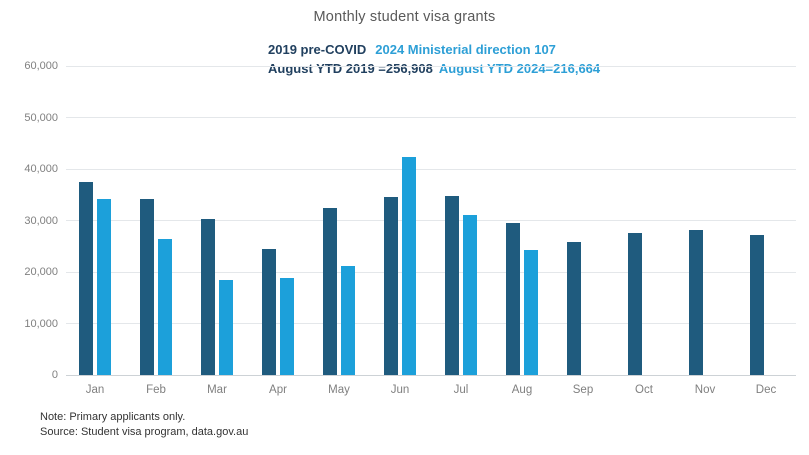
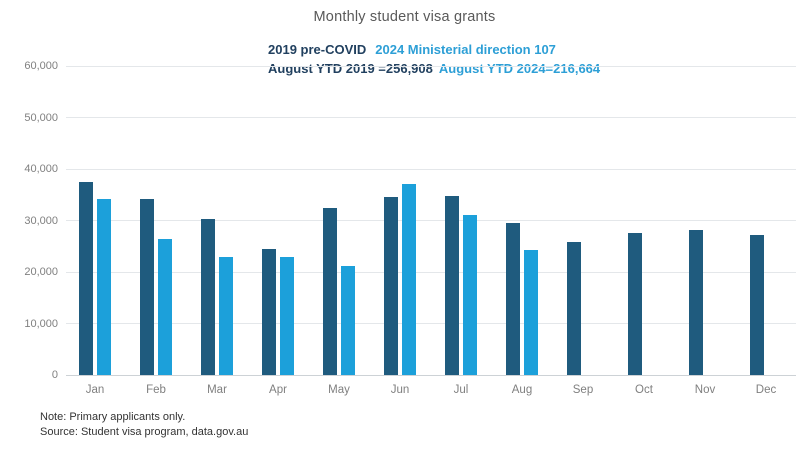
2024 Ministerial direction 107/Mar: 18000 -> 23000
2024 Ministerial direction 107/Apr: 19000 -> 23000
2024 Ministerial direction 107/Jun: 42000 -> 37000
